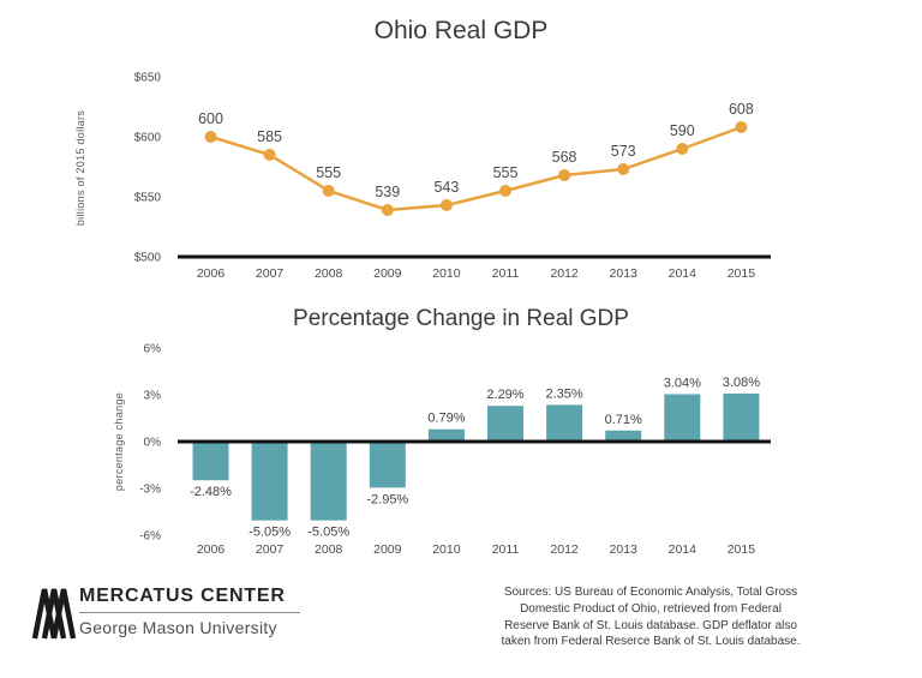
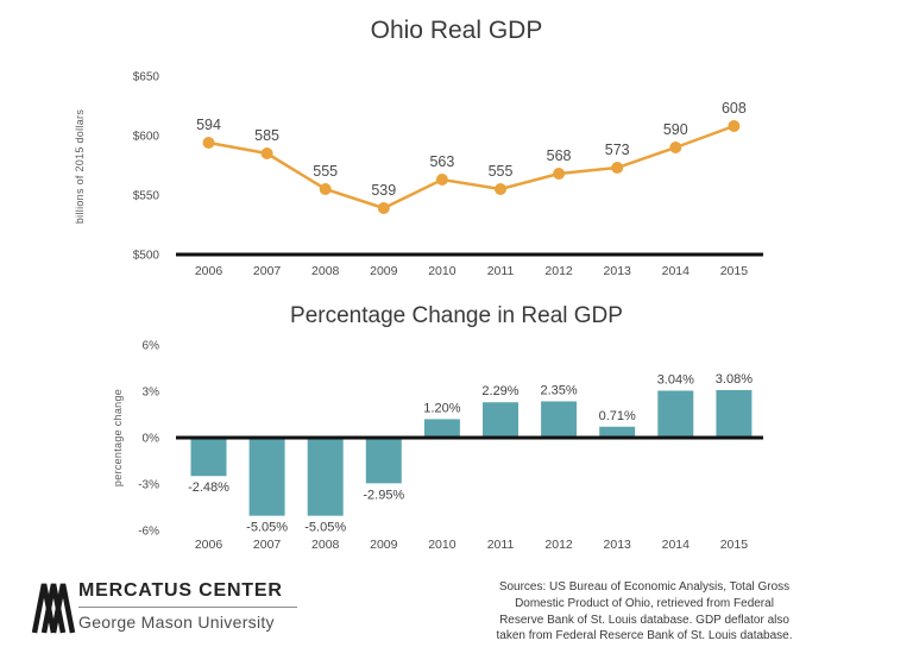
Ohio Real GDP/2006: 600 -> 594
Ohio Real GDP/2010: 543 -> 563
Percentage Change in Real GDP/2010: 0.79% -> 1.20%
